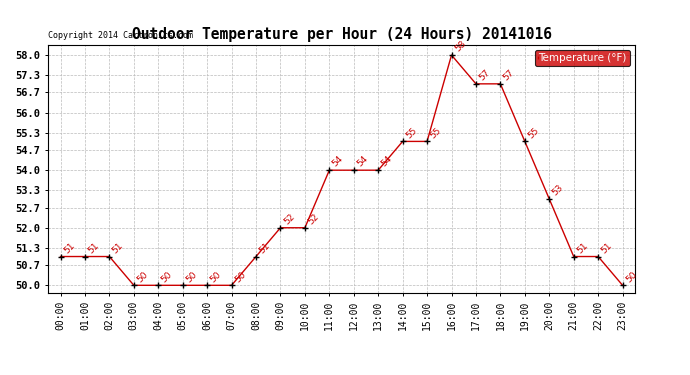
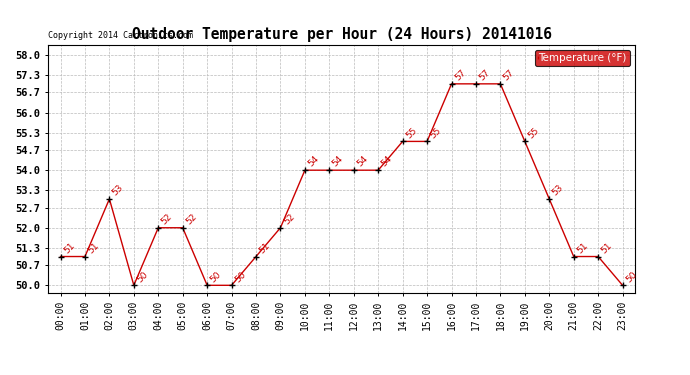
02:00: 51 -> 53
04:00: 50 -> 52
05:00: 50 -> 52
10:00: 52 -> 54
16:00: 58 -> 57
